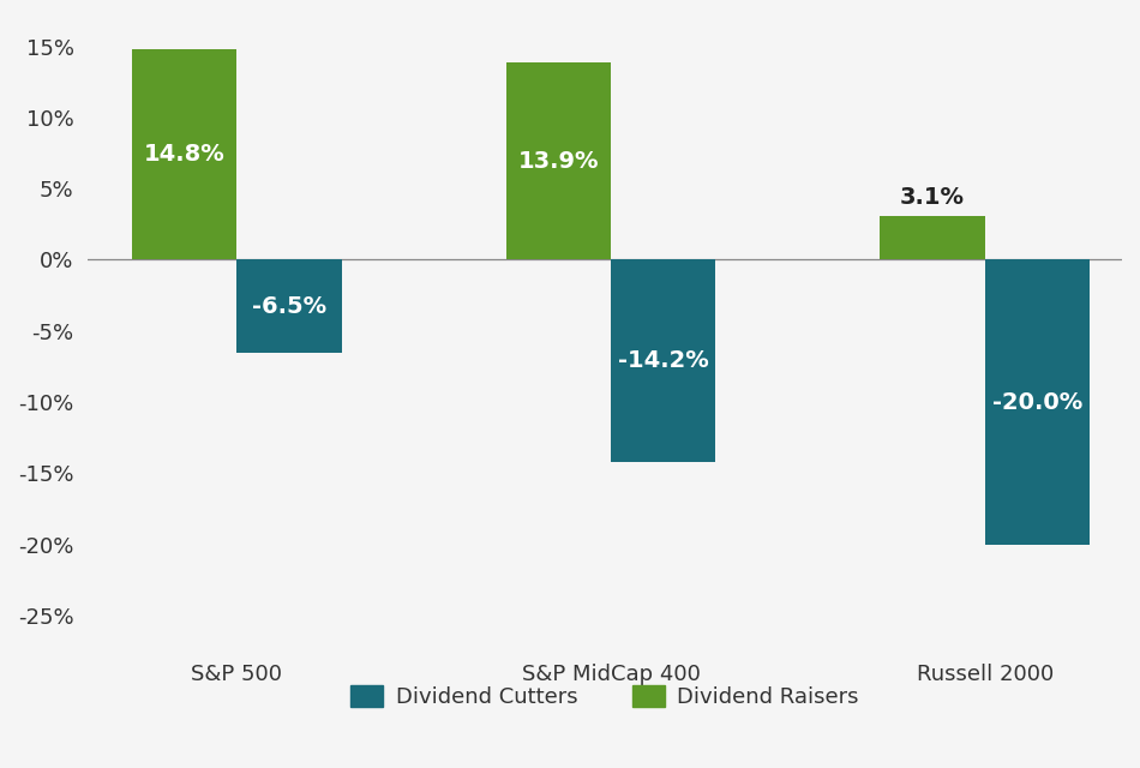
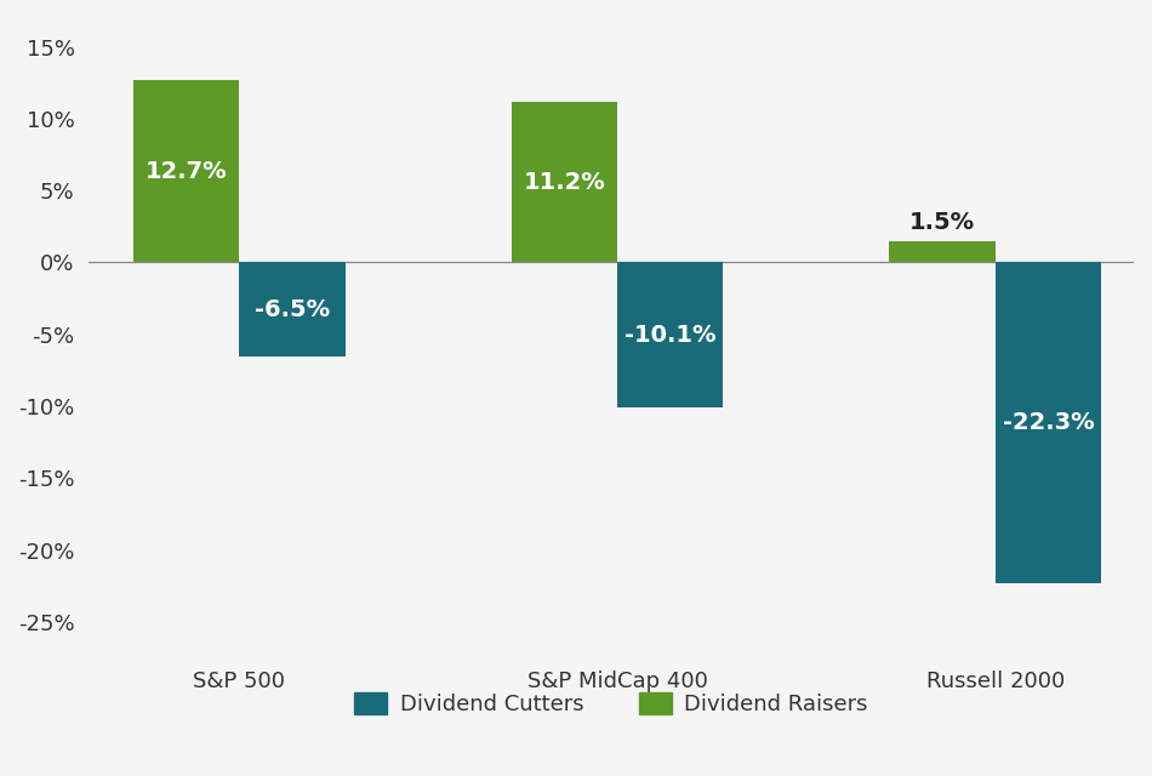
Dividend Raisers/S&P 500: 14.8% -> 12.7%
Dividend Raisers/S&P MidCap 400: 13.9% -> 11.2%
Dividend Cutters/S&P MidCap 400: -14.2% -> -10.1%
Dividend Raisers/Russell 2000: 3.1% -> 1.5%
Dividend Cutters/Russell 2000: -20.0% -> -22.3%
